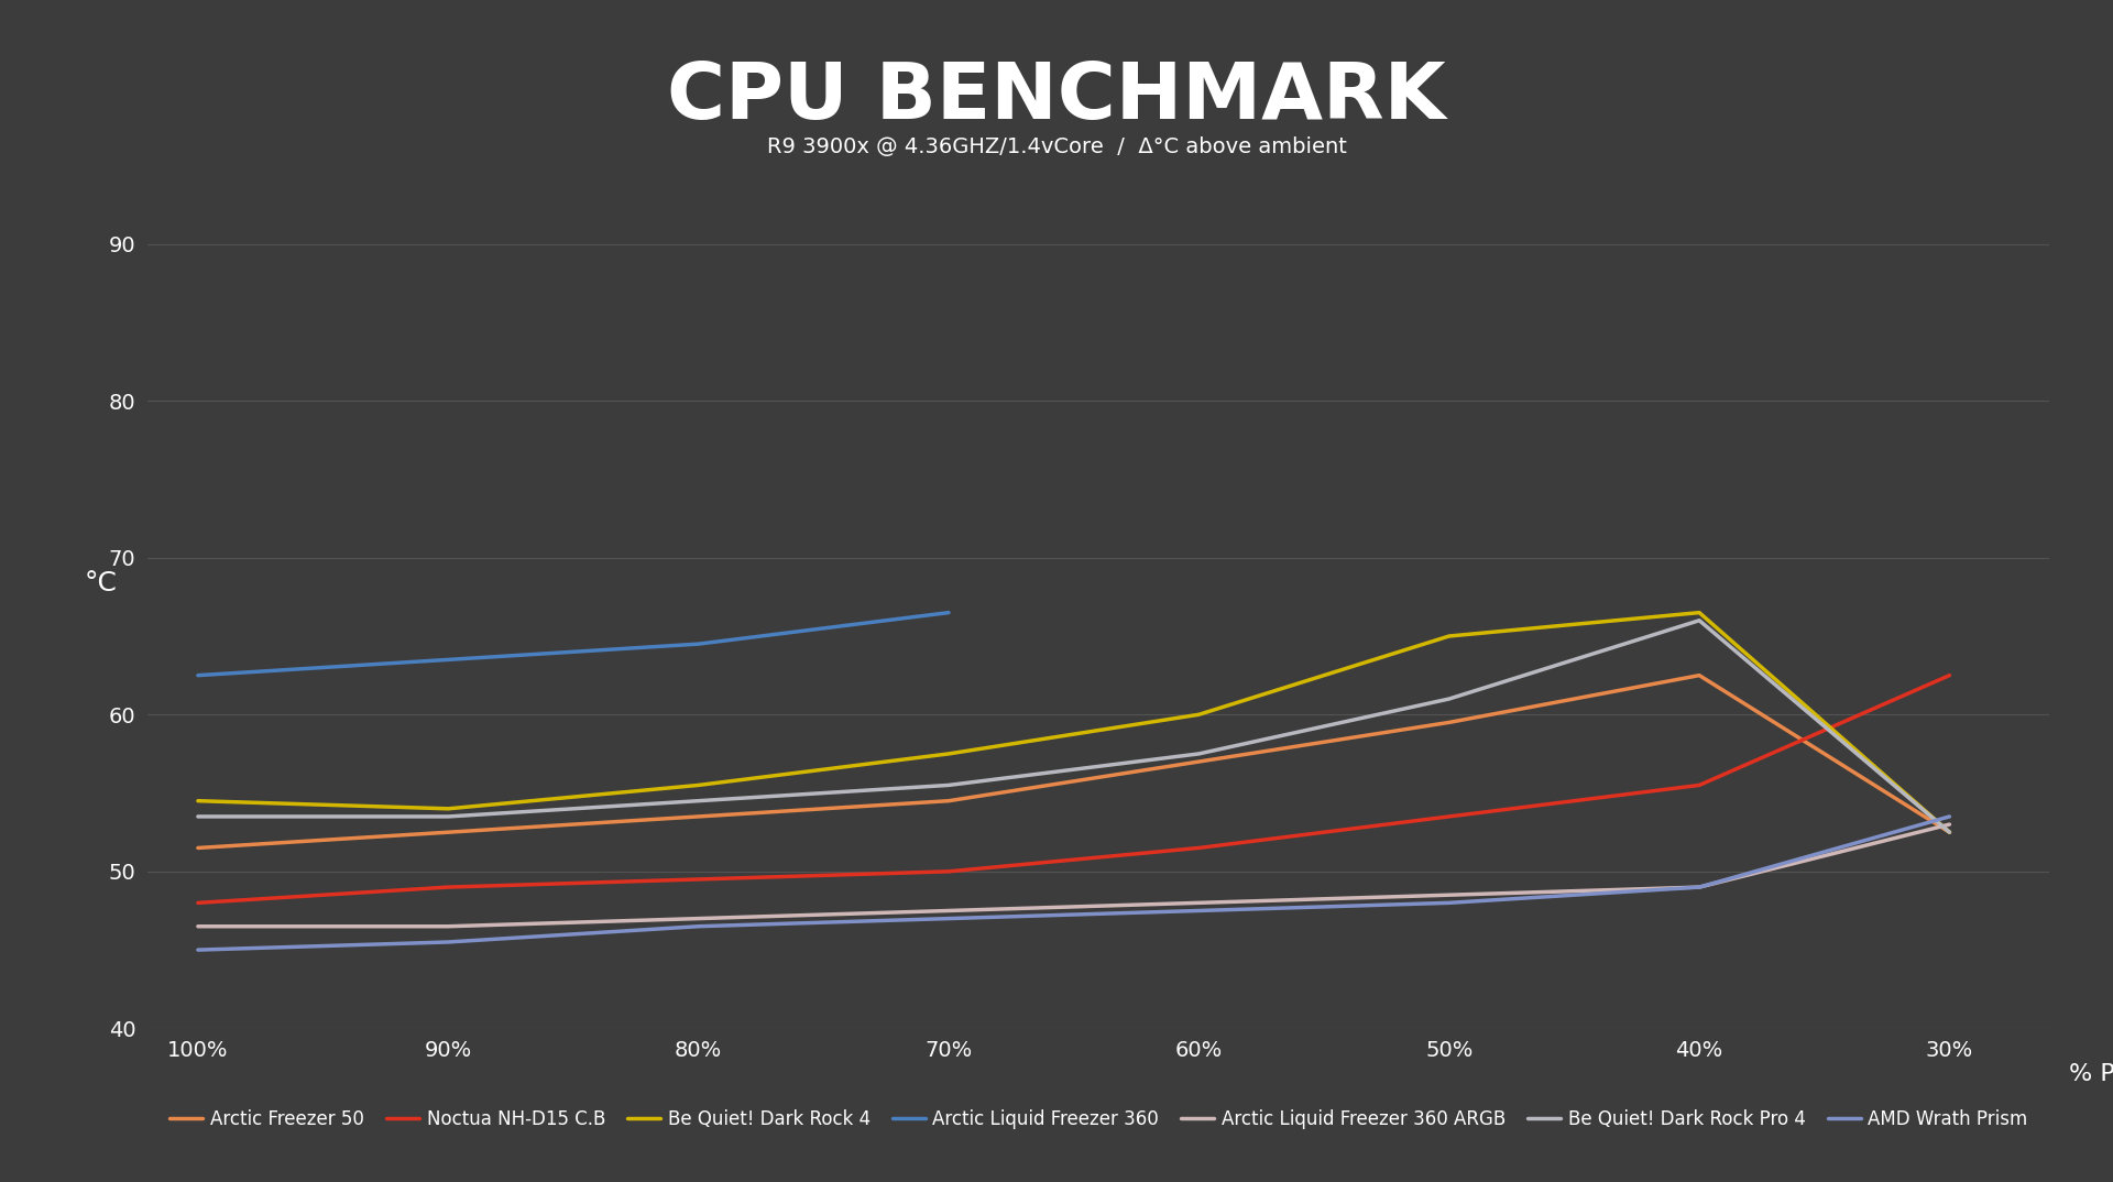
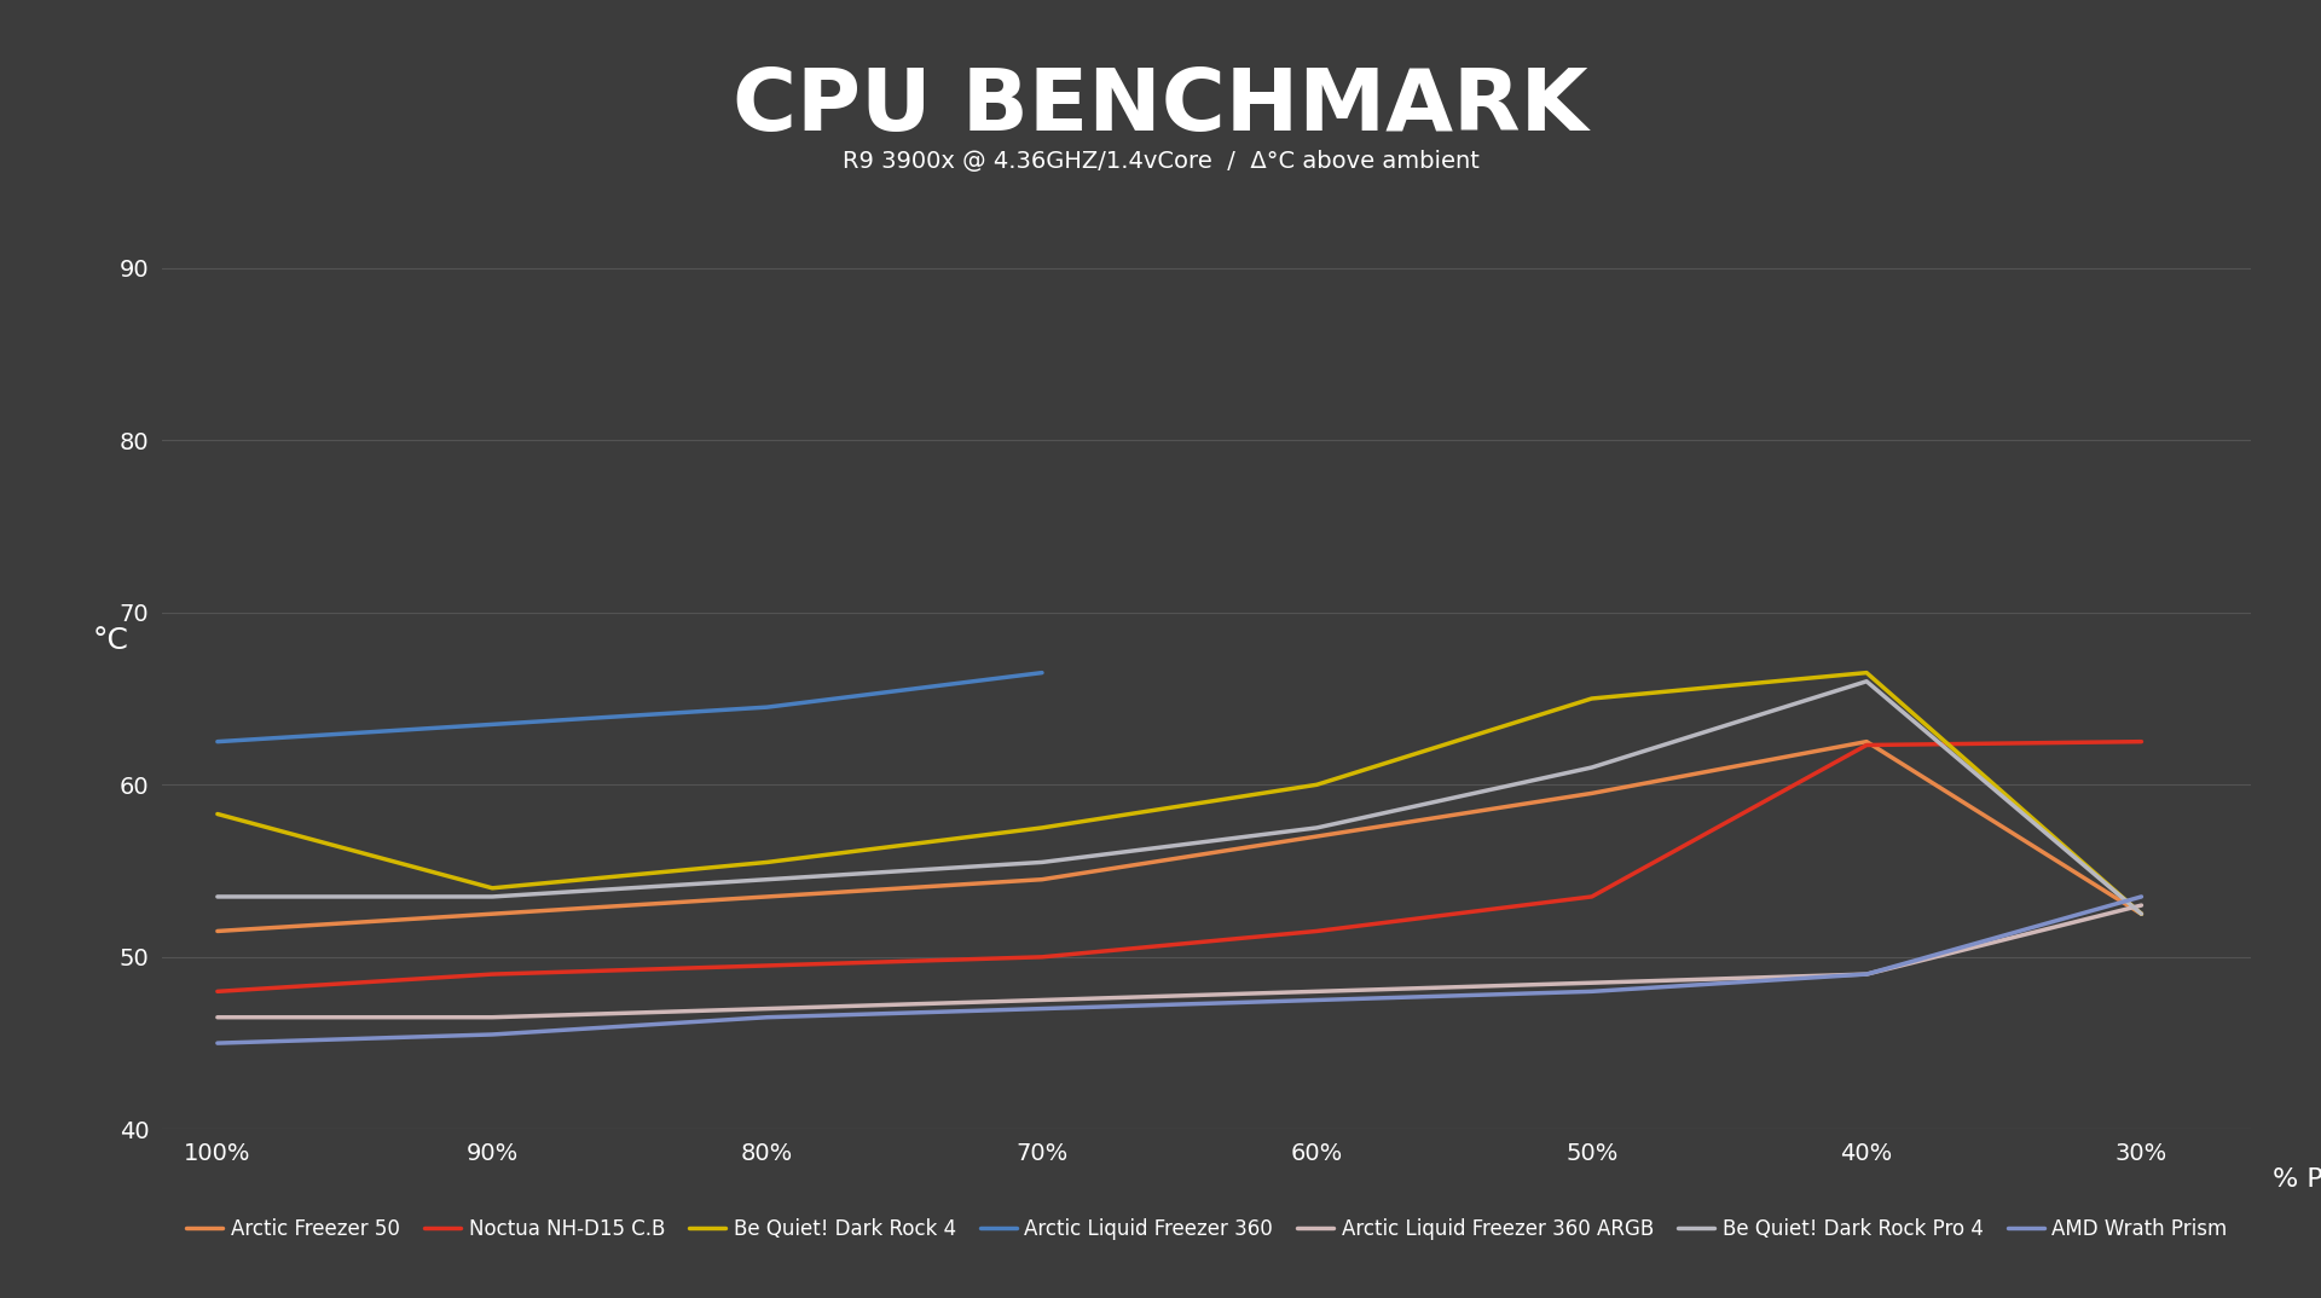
Be Quiet! Dark Rock 4/100%: 54.5 -> 58.3
Noctua NH-D15 C.B/40%: 55.5 -> 62.3
